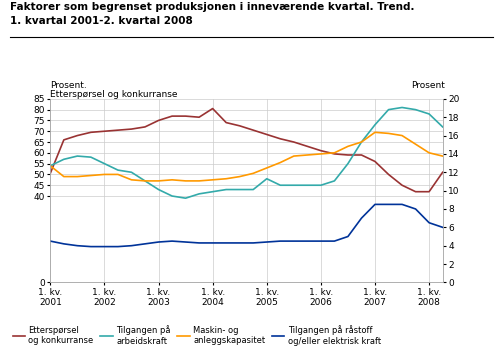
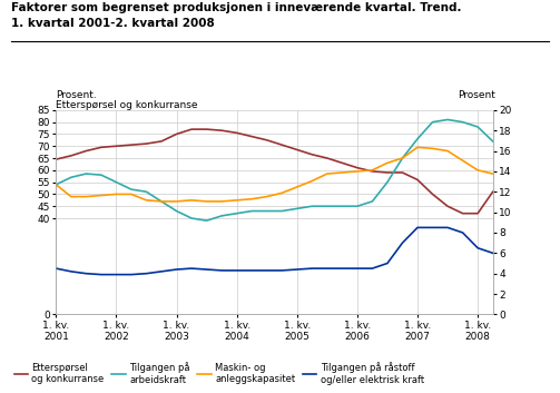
Etterspørsel og konkurranse/1. kv. 2001: 50.5 -> 64.5
Etterspørsel og konkurranse/1. kv. 2004: 80.5 -> 75.5
Tilgangen på arbeidskraft/1. kv. 2005: 48.0 -> 44.0
